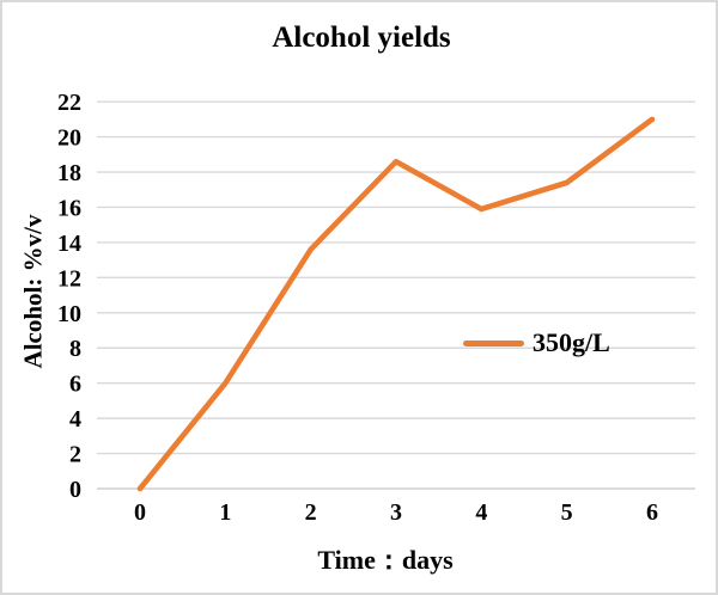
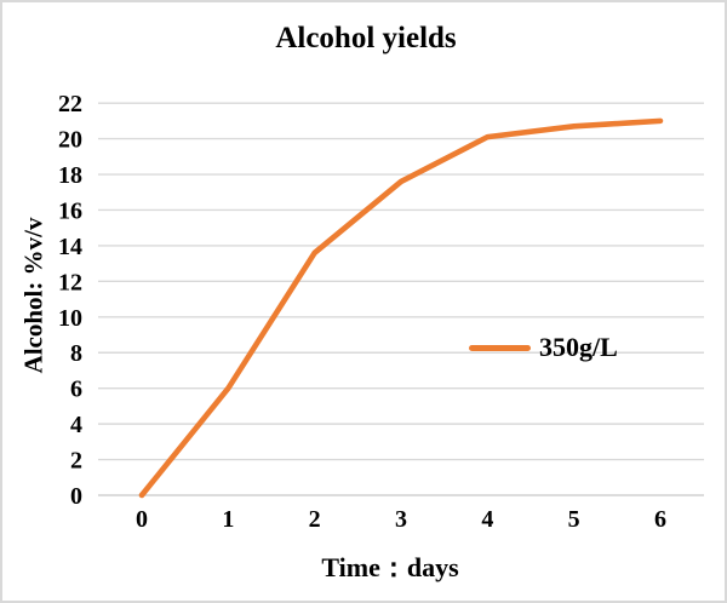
3: 18.6 -> 17.6
4: 15.9 -> 20.1
5: 17.4 -> 20.7
